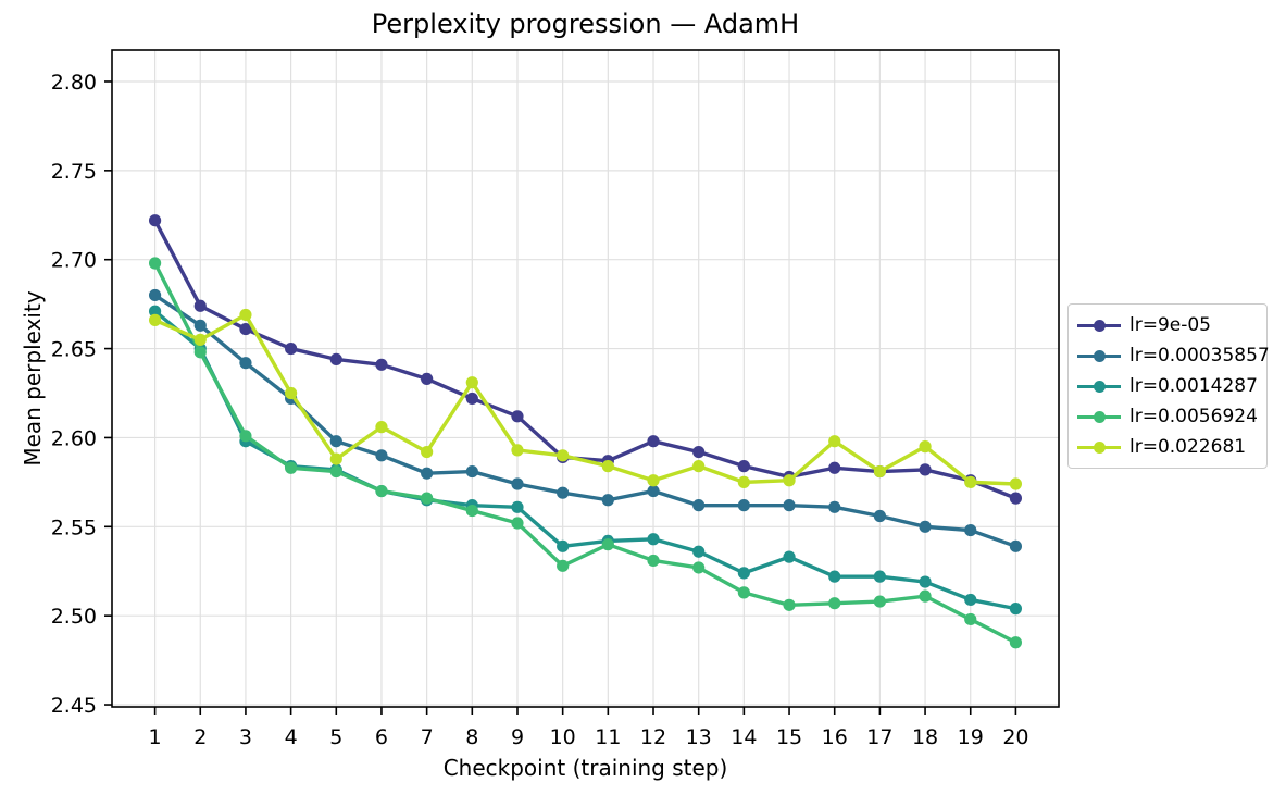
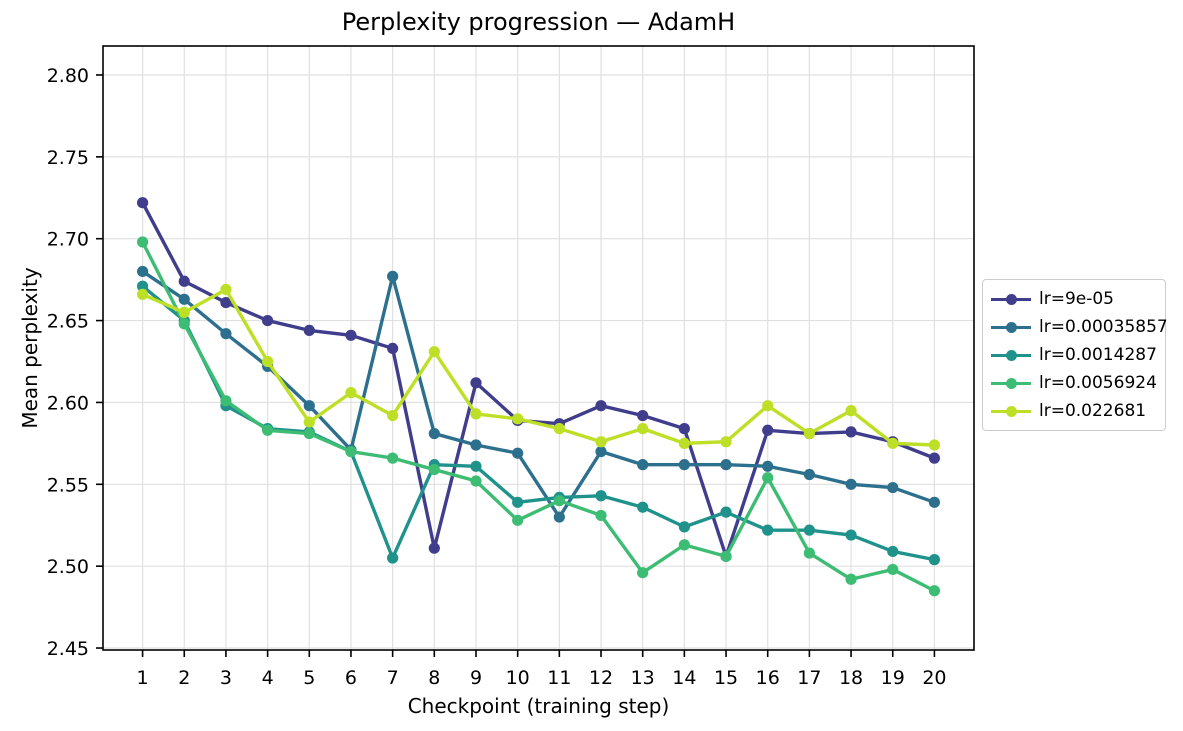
lr=0.00035857/6: 2.590 -> 2.571
lr=0.00035857/7: 2.580 -> 2.677
lr=0.0014287/7: 2.565 -> 2.505
lr=9e-05/8: 2.622 -> 2.511
lr=0.00035857/11: 2.565 -> 2.530
lr=0.0056924/13: 2.527 -> 2.496
lr=9e-05/15: 2.578 -> 2.506
lr=0.0056924/16: 2.507 -> 2.554
lr=0.0056924/18: 2.511 -> 2.492
